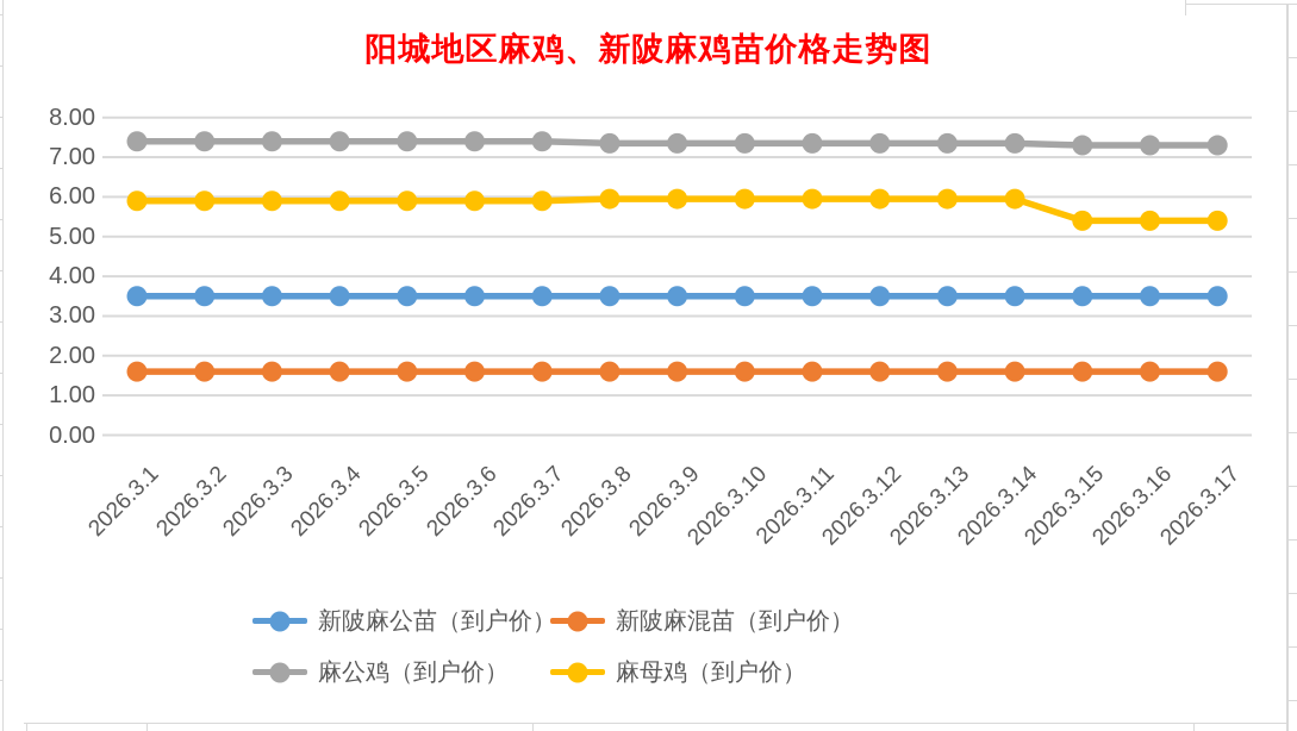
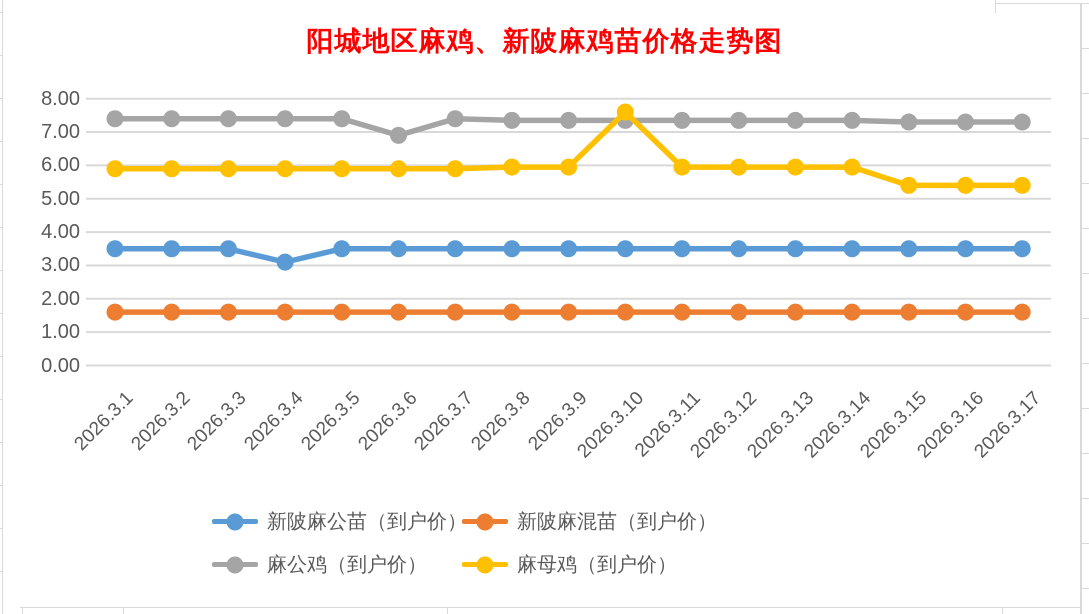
新陂麻公苗（到户价）/2026.3.4: 3.5 -> 3.1
麻公鸡（到户价）/2026.3.6: 7.4 -> 6.9
麻母鸡（到户价）/2026.3.10: 6.0 -> 7.6
